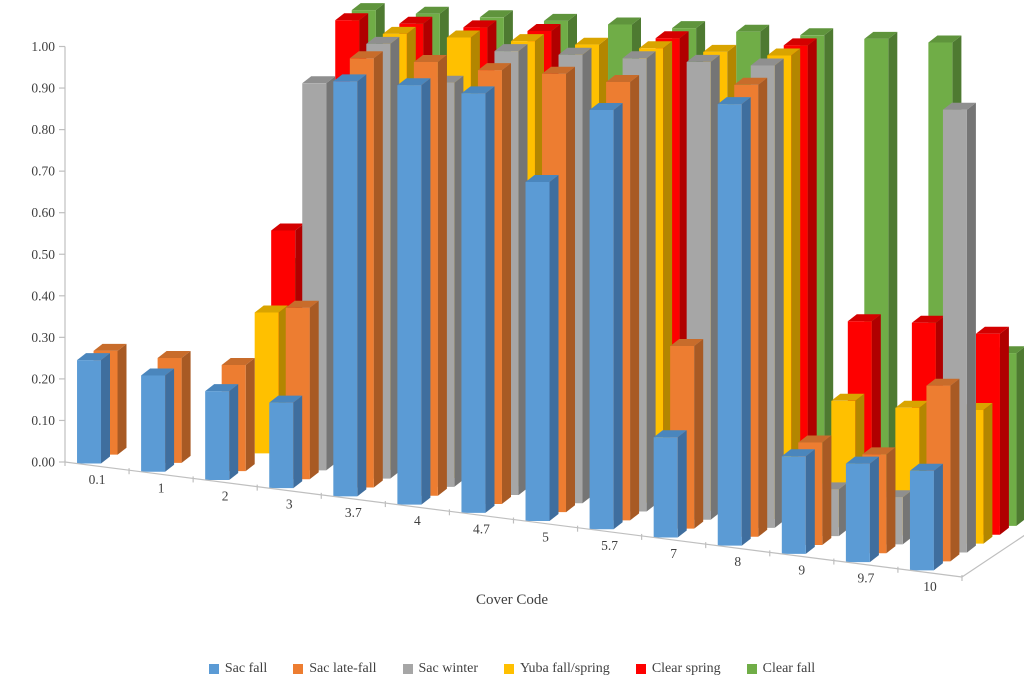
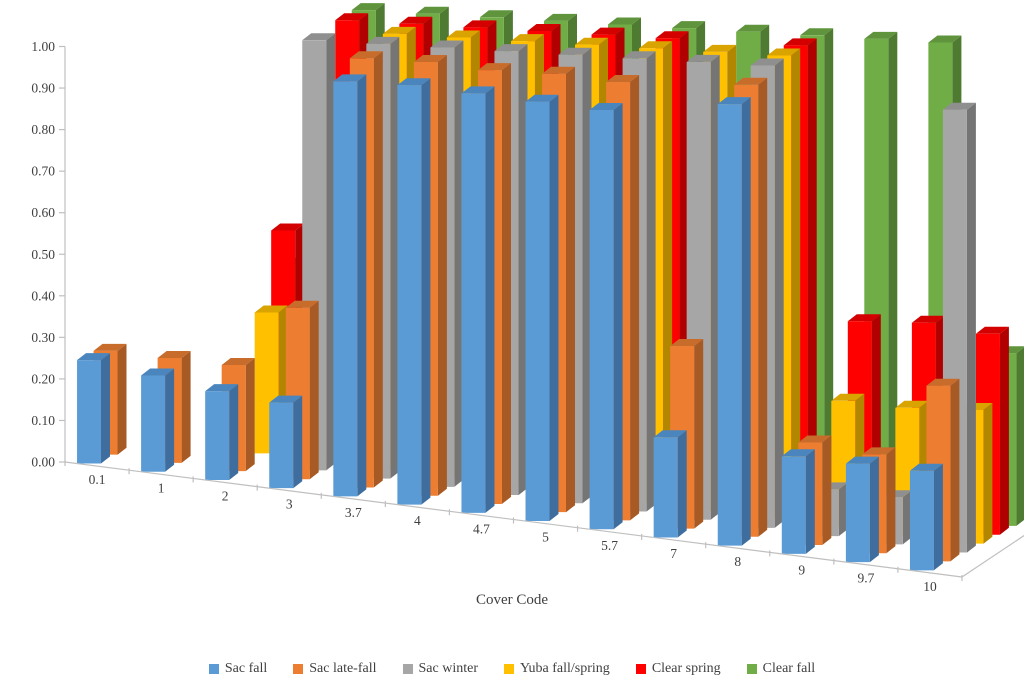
Sac winter/3: 0.90 -> 1.00
Sac winter/4: 0.92 -> 1.00
Sac fall/5: 0.76 -> 0.94
Clear spring/5: 0.86 -> 1.00
